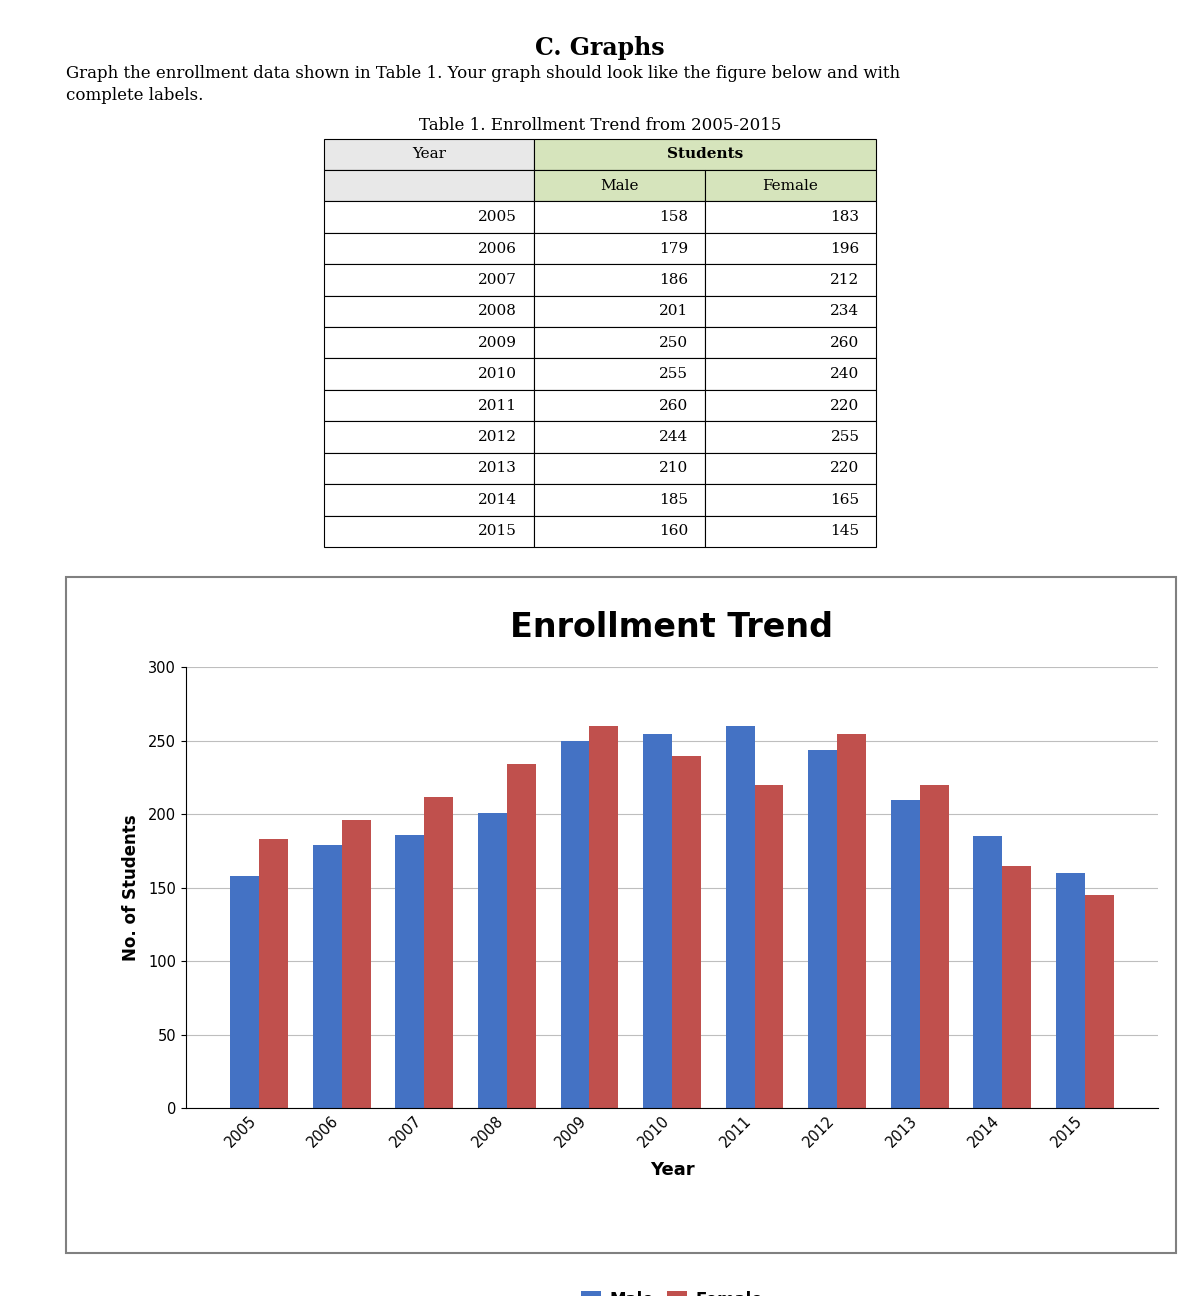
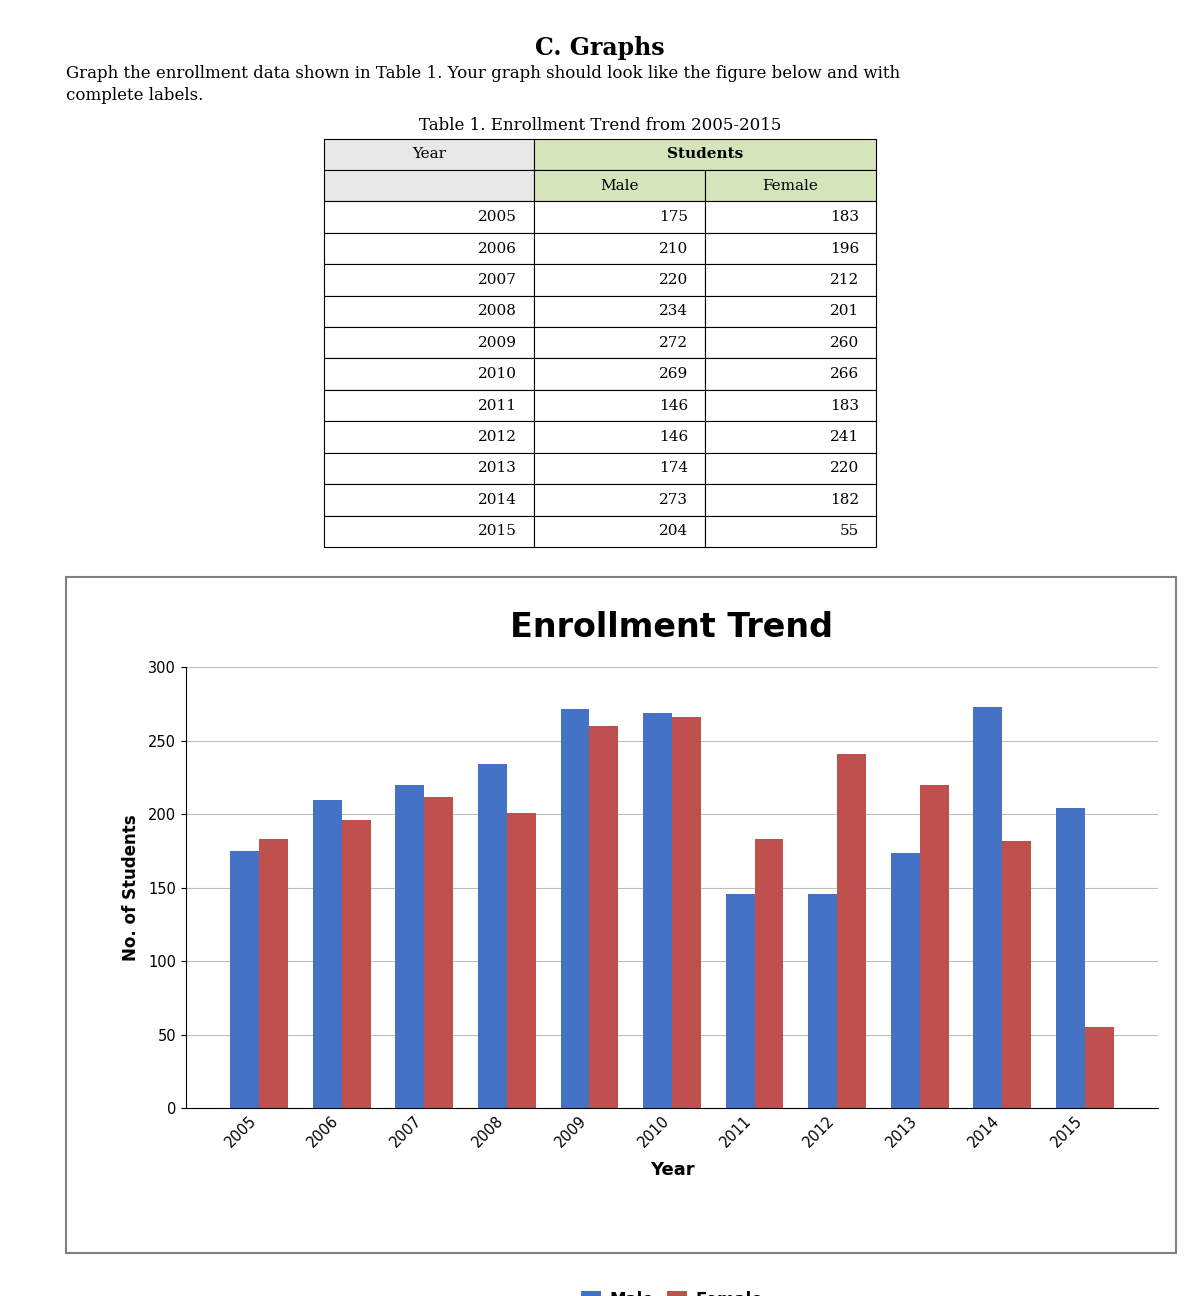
Male/2005: 158 -> 175
Male/2006: 179 -> 210
Male/2007: 186 -> 220
Male/2008: 201 -> 234
Female/2008: 234 -> 201
Male/2009: 250 -> 272
Male/2010: 255 -> 269
Female/2010: 240 -> 266
Male/2011: 260 -> 146
Female/2011: 220 -> 183
Male/2012: 244 -> 146
Female/2012: 255 -> 241
Male/2013: 210 -> 174
Male/2014: 185 -> 273
Female/2014: 165 -> 182
Male/2015: 160 -> 204
Female/2015: 145 -> 55
